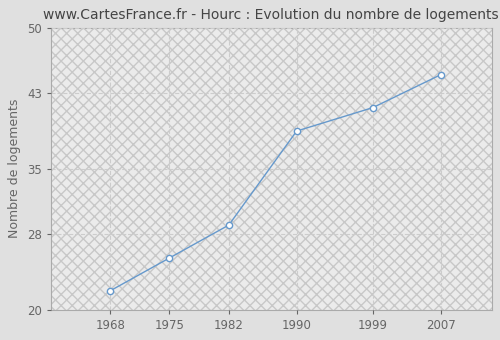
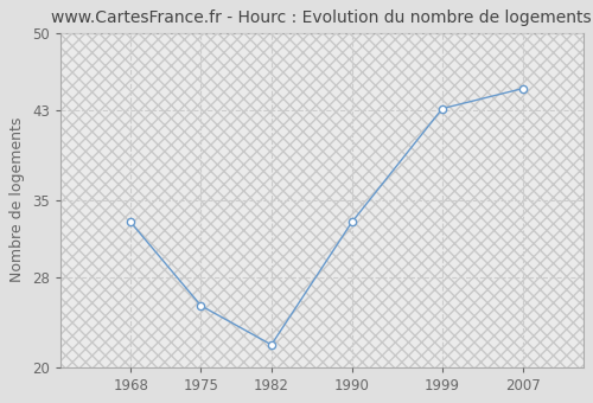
1968: 22.0 -> 33.0
1982: 29.0 -> 22.0
1990: 39.0 -> 33.0
1999: 41.5 -> 43.2
